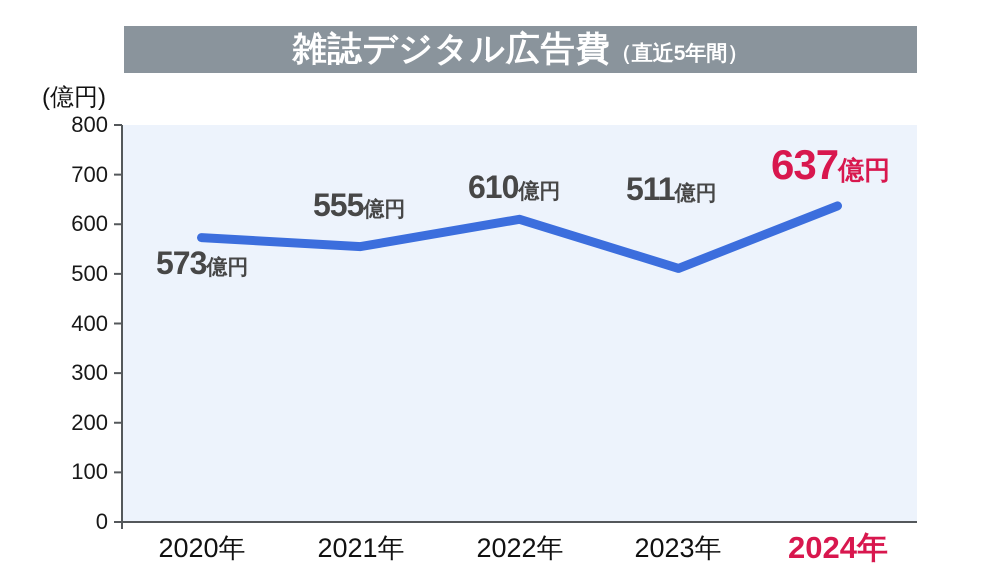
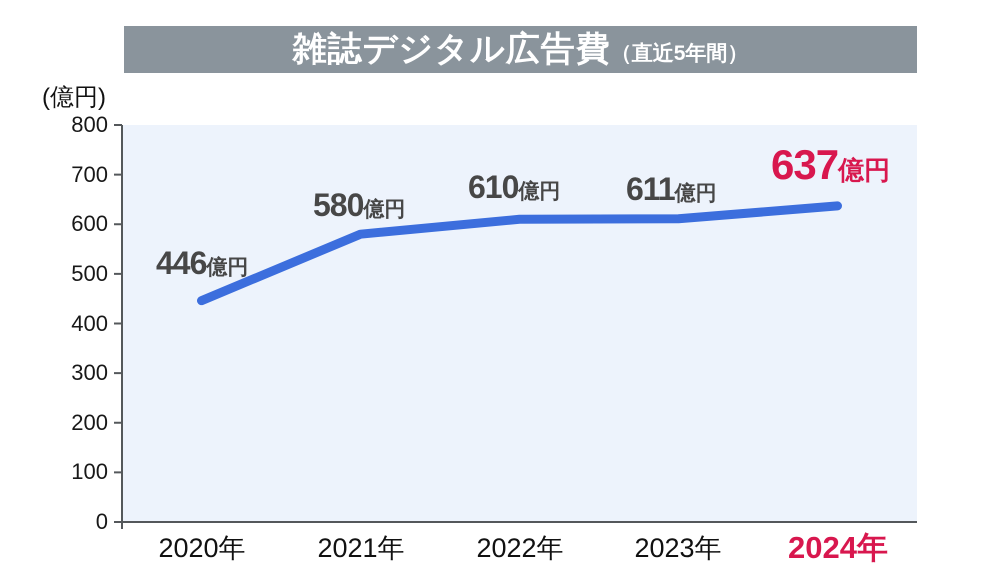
2020年: 573 -> 446
2021年: 555 -> 580
2023年: 511 -> 611
